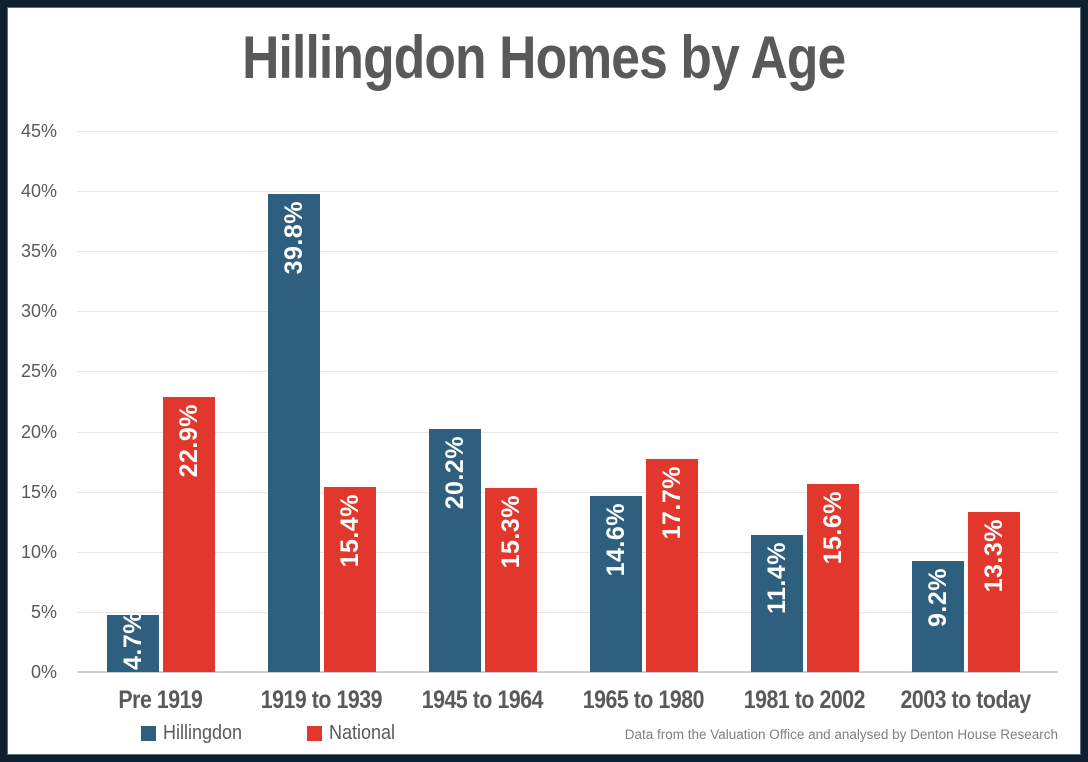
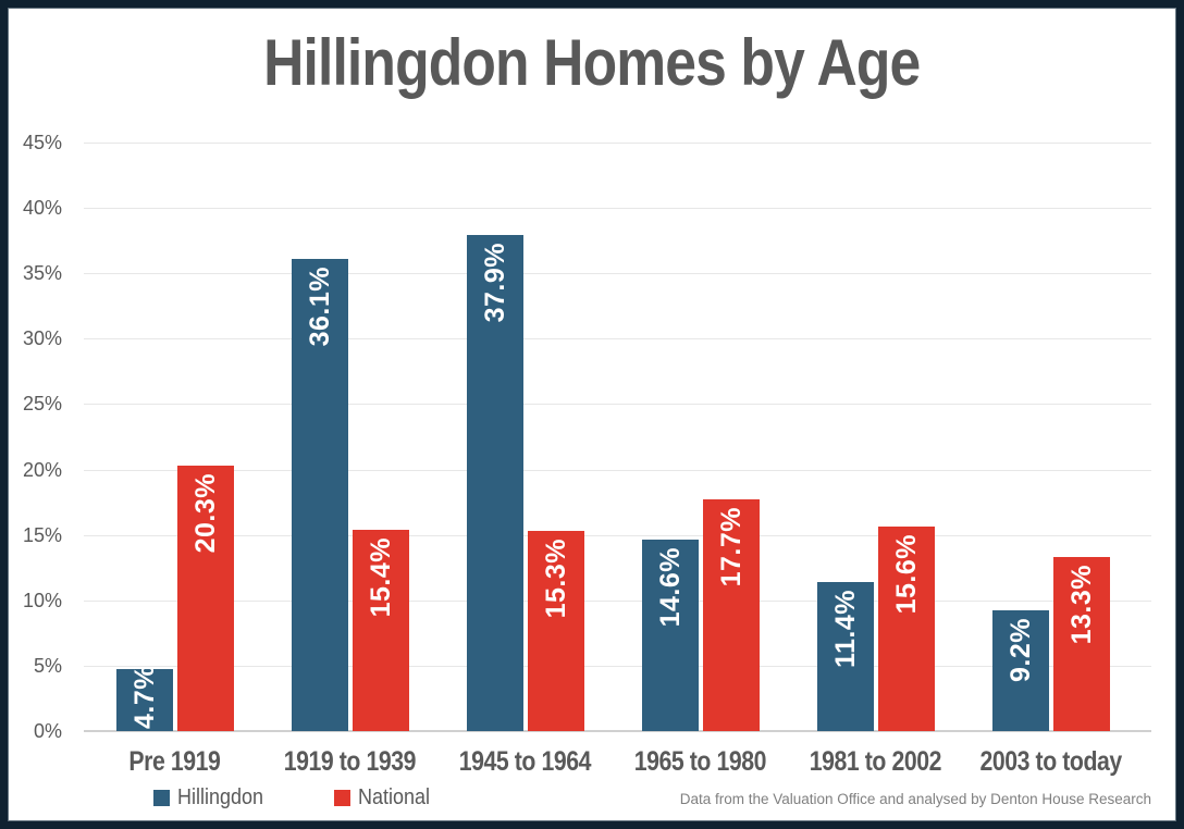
National/Pre 1919: 22.9% -> 20.3%
Hillingdon/1919 to 1939: 39.8% -> 36.1%
Hillingdon/1945 to 1964: 20.2% -> 37.9%
